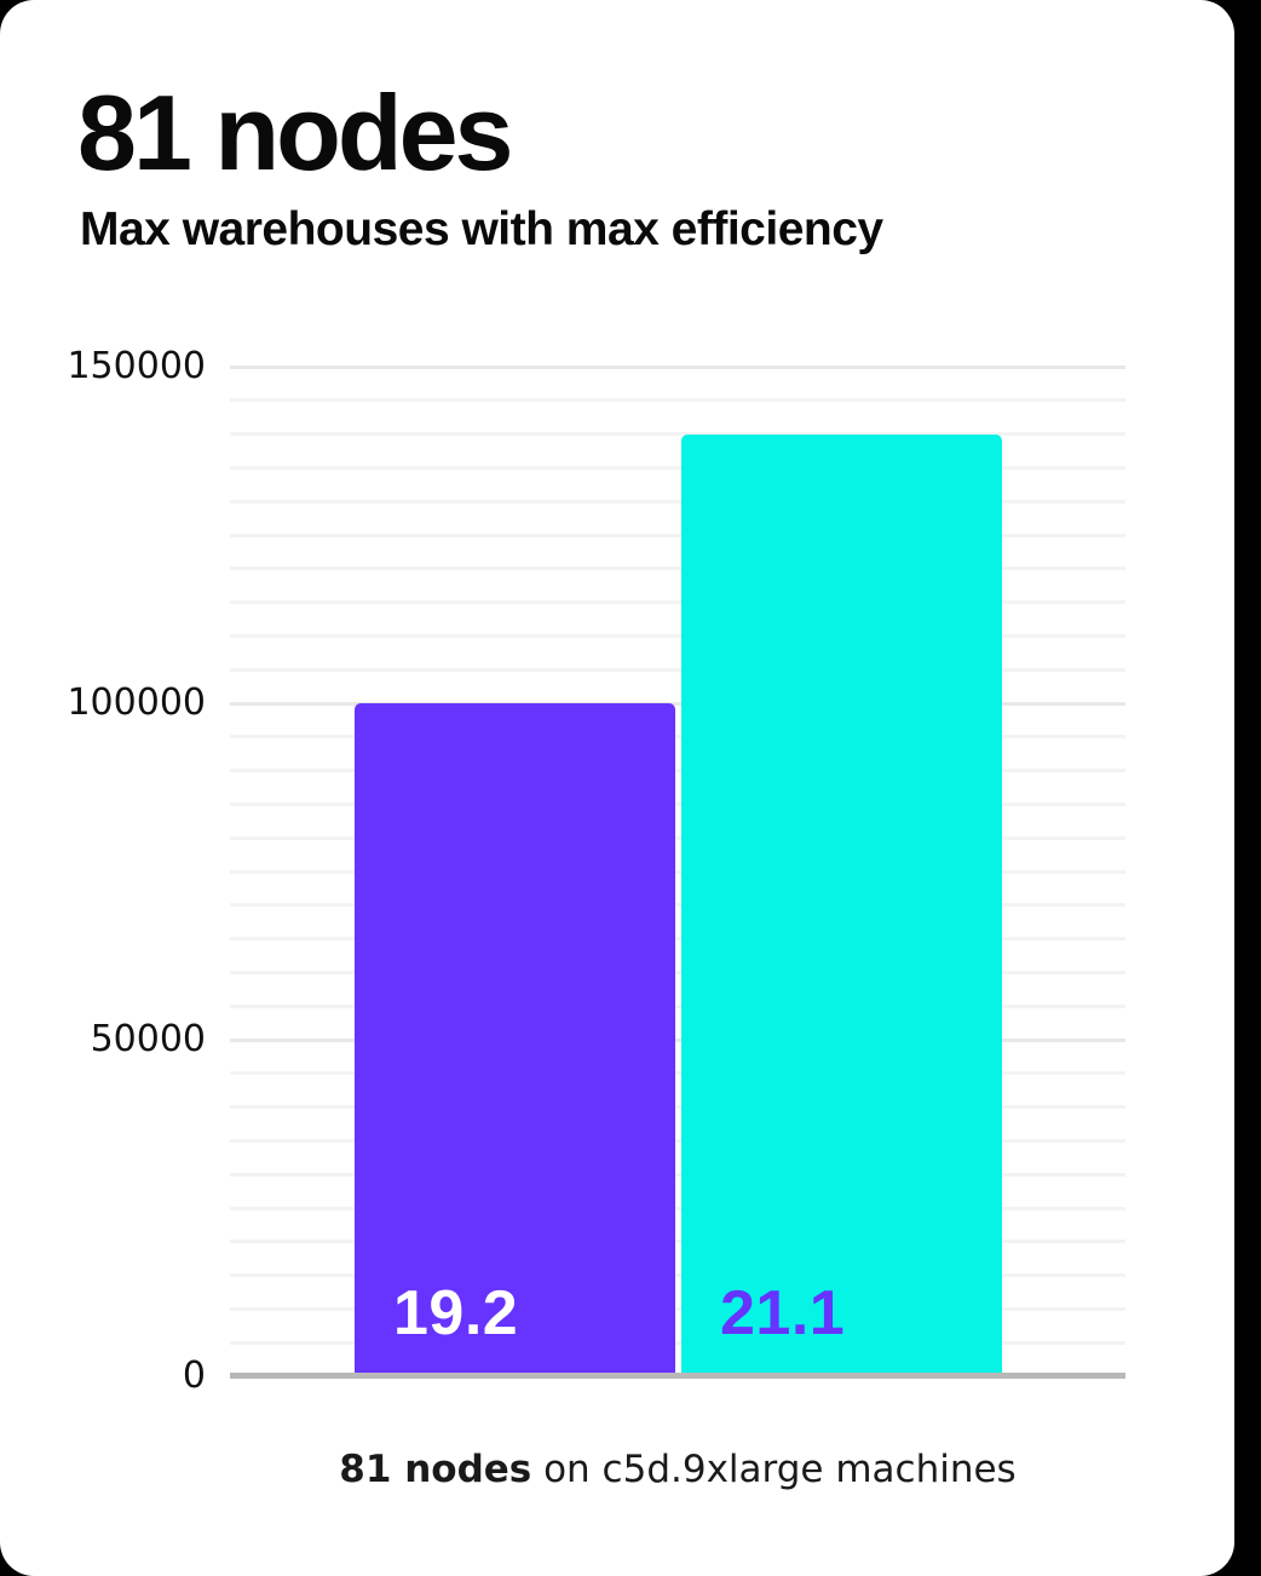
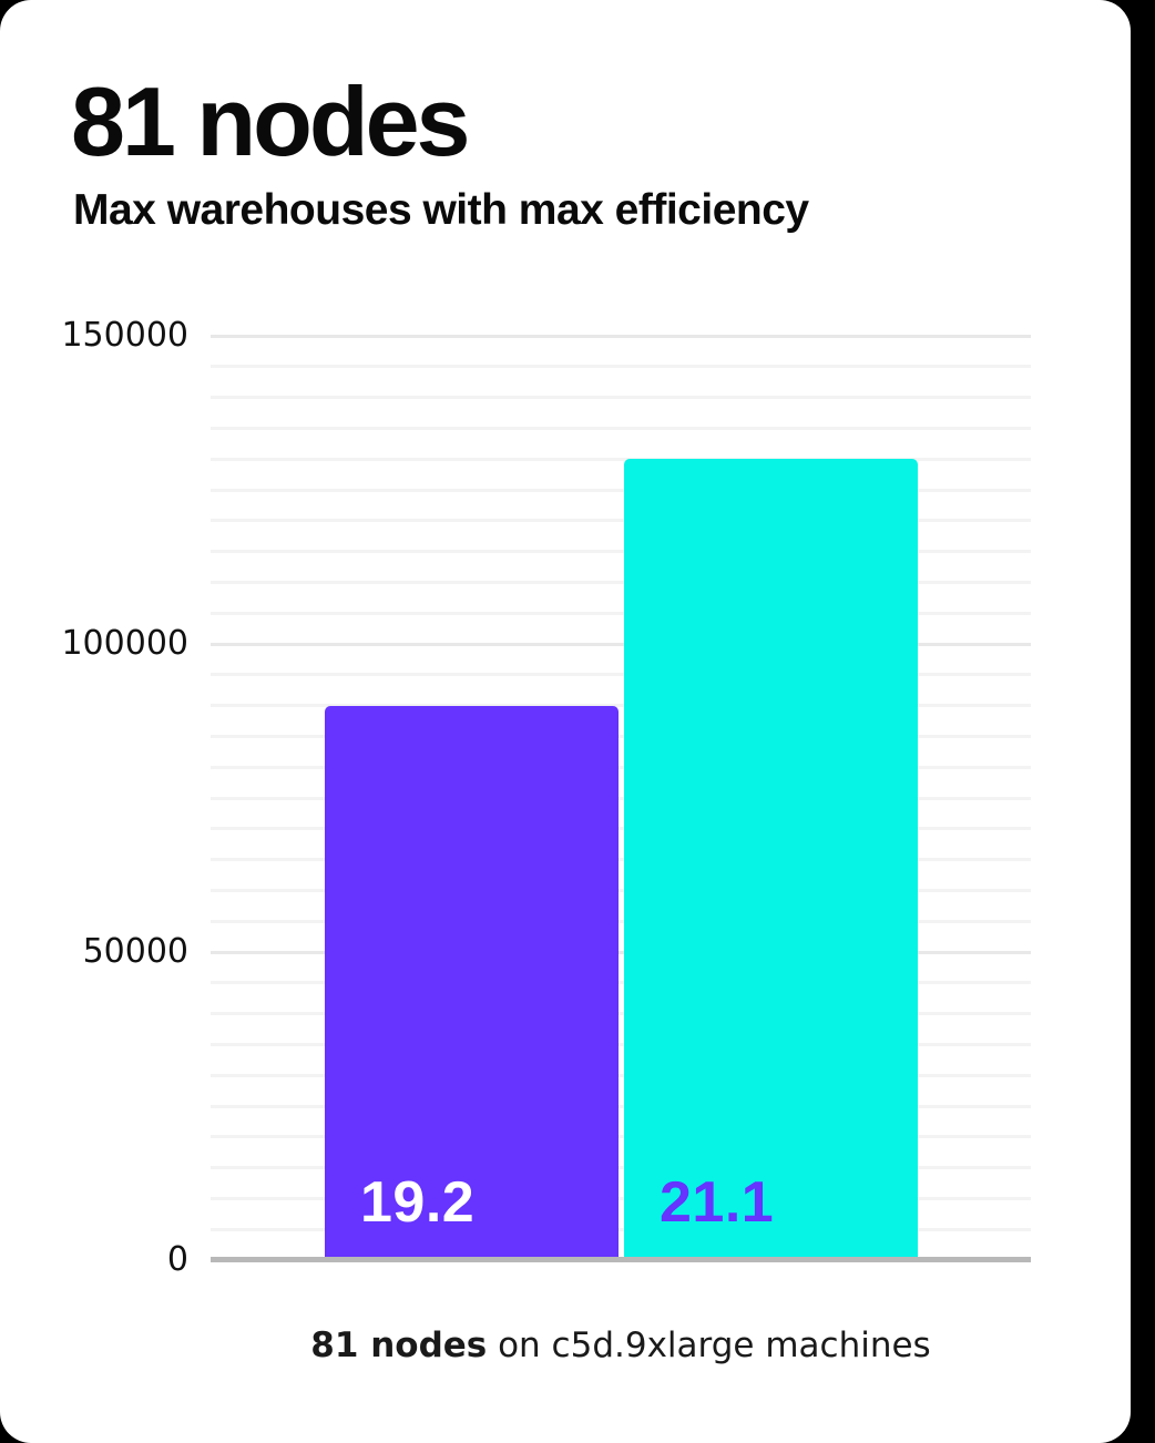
19.2: 100000 -> 90000
21.1: 140000 -> 130000
